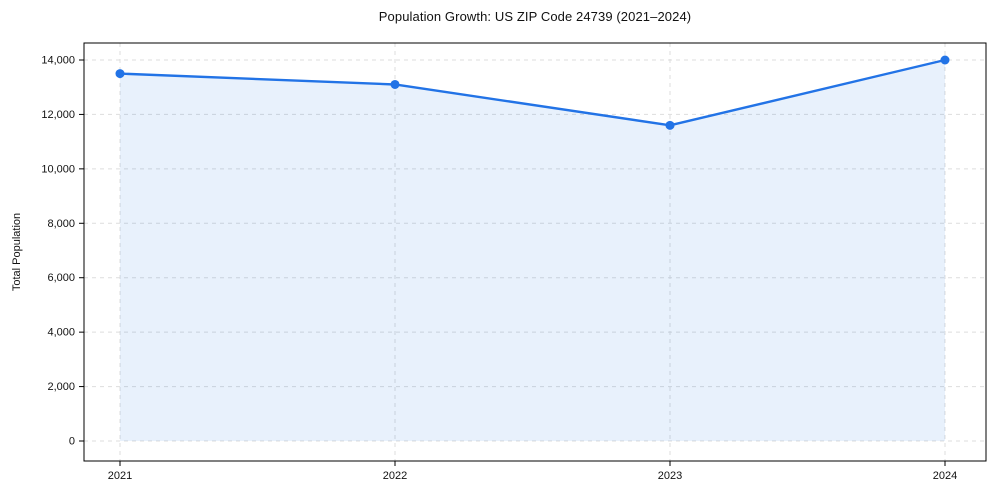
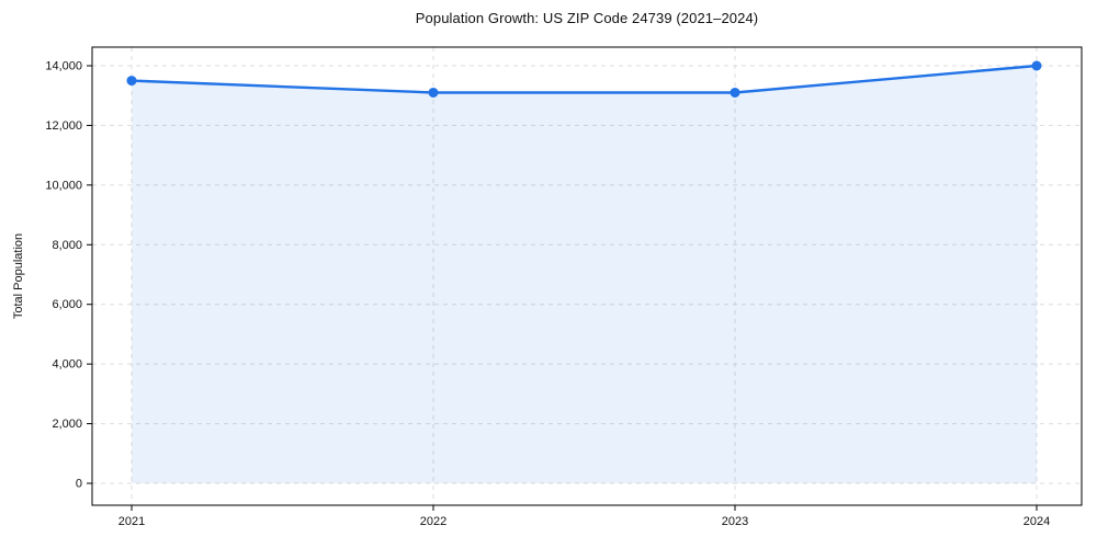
2023: 11600 -> 13100
